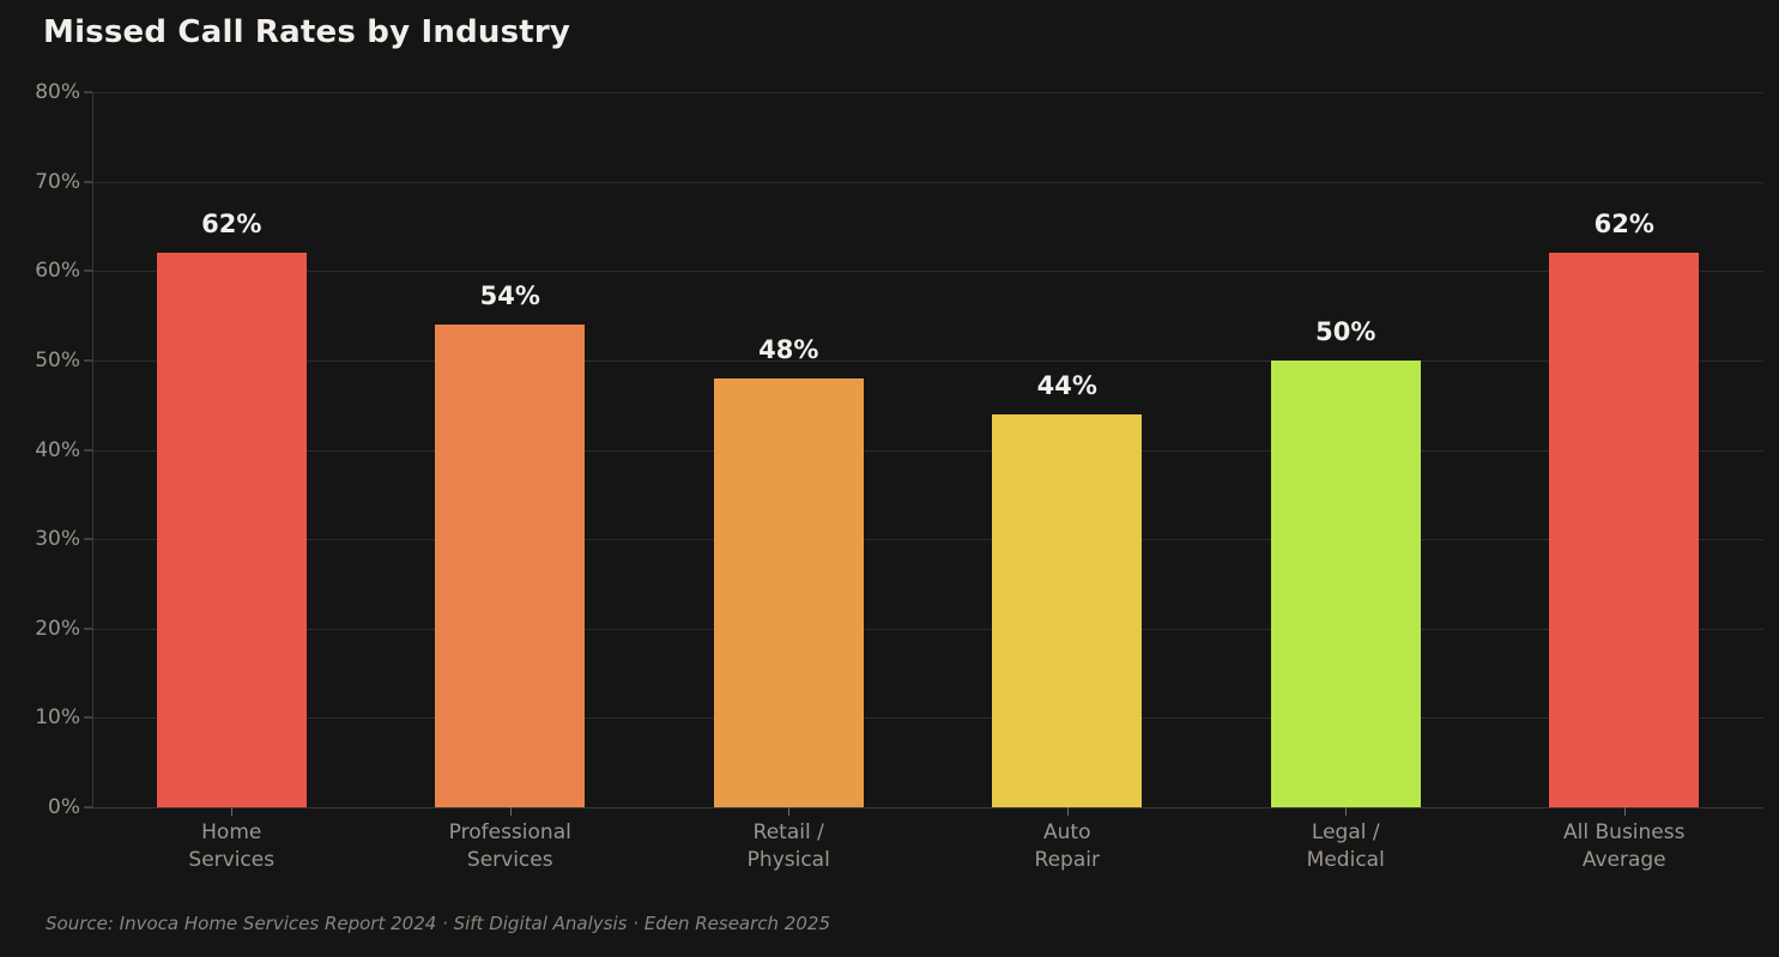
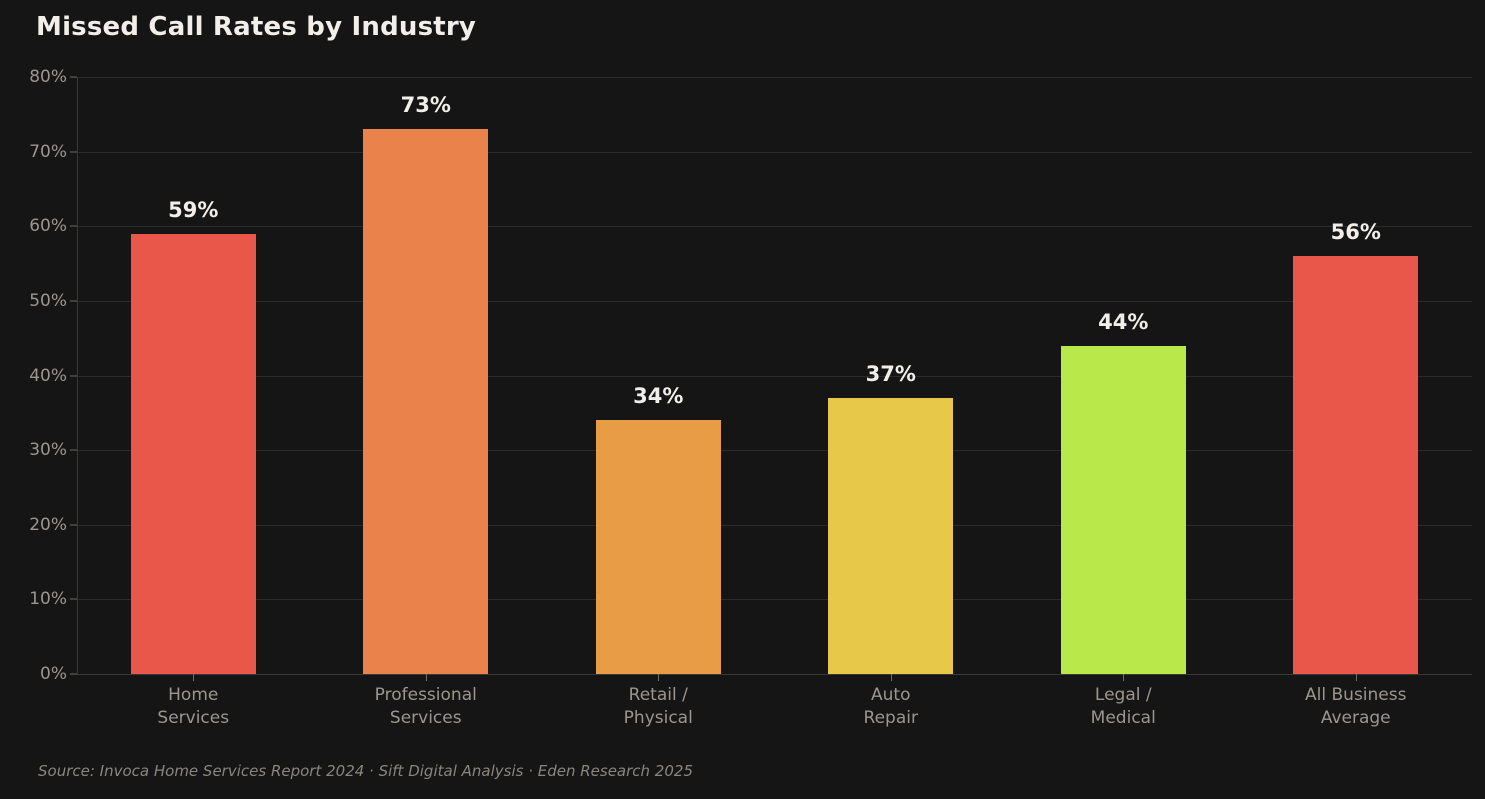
Home Services: 62% -> 59%
Professional Services: 54% -> 73%
Retail / Physical: 48% -> 34%
Auto Repair: 44% -> 37%
Legal / Medical: 50% -> 44%
All Business Average: 62% -> 56%
